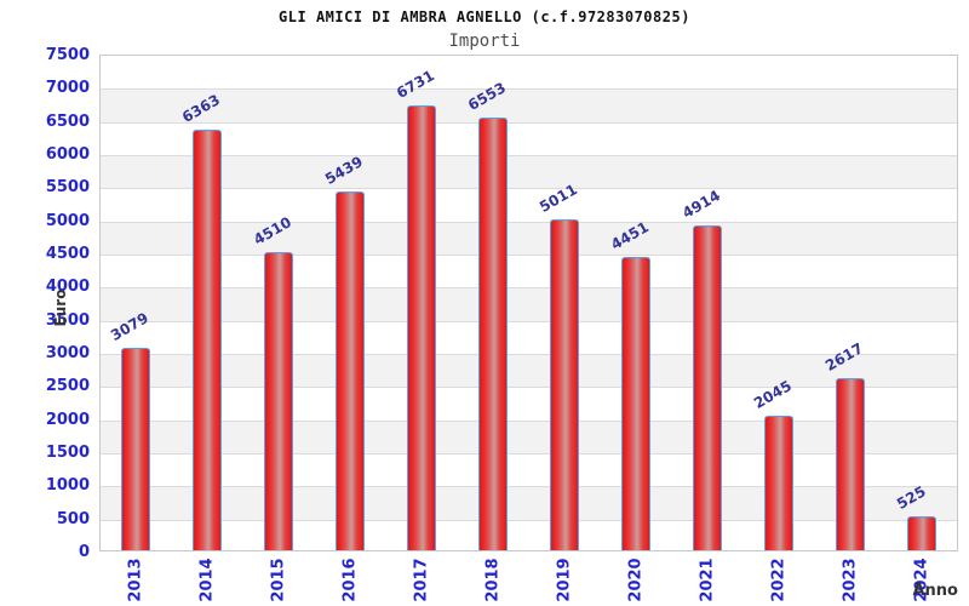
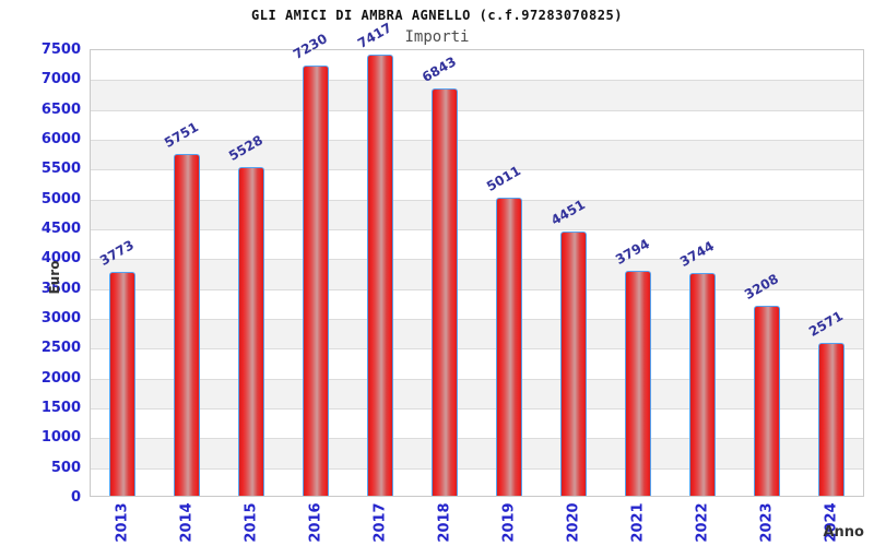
2013: 3079 -> 3773
2014: 6363 -> 5751
2015: 4510 -> 5528
2016: 5439 -> 7230
2017: 6731 -> 7417
2018: 6553 -> 6843
2021: 4914 -> 3794
2022: 2045 -> 3744
2023: 2617 -> 3208
2024: 525 -> 2571
